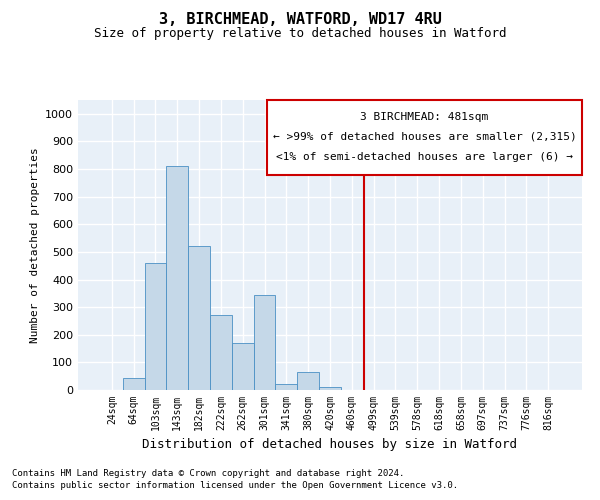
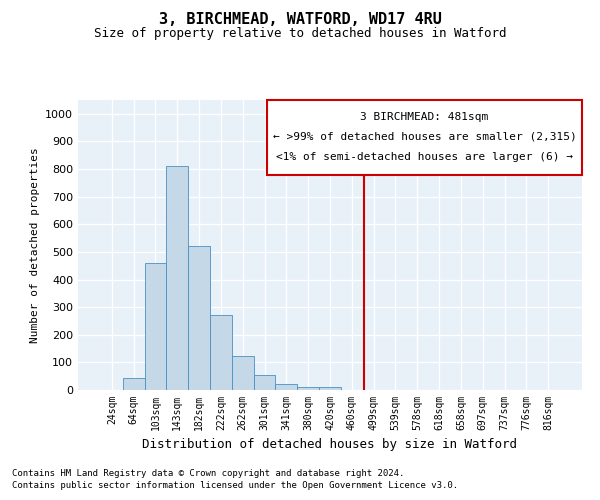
262sqm: 170 -> 122
301sqm: 345 -> 55
380sqm: 65 -> 10
